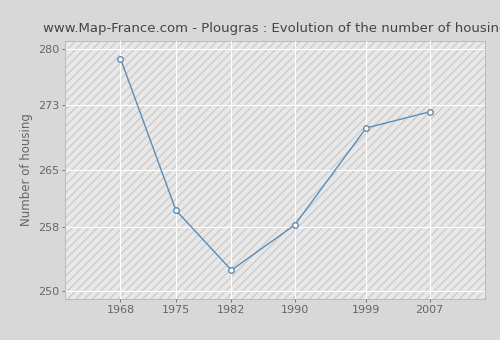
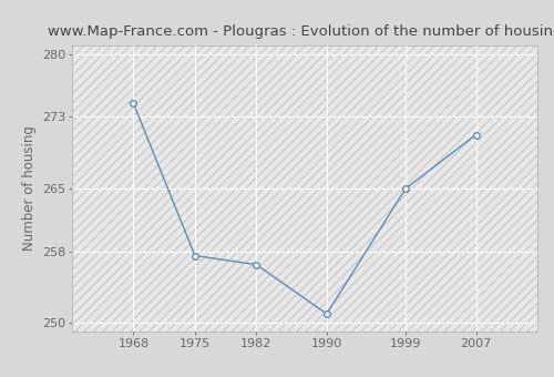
1968: 278.8 -> 274.5
1975: 260.0 -> 257.5
1982: 252.6 -> 256.5
1990: 258.2 -> 251.0
1999: 270.2 -> 265.0
2007: 272.2 -> 271.0
